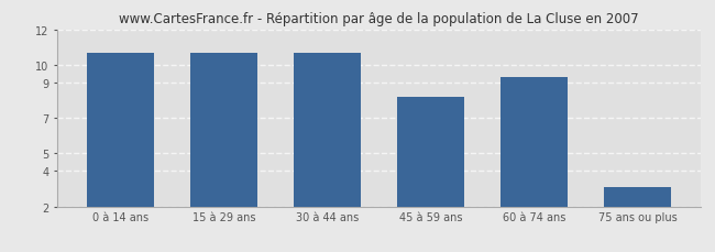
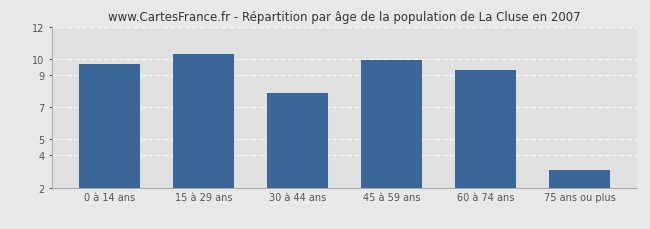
0 à 14 ans: 10.7 -> 9.7
15 à 29 ans: 10.7 -> 10.3
30 à 44 ans: 10.7 -> 7.9
45 à 59 ans: 8.2 -> 9.9
